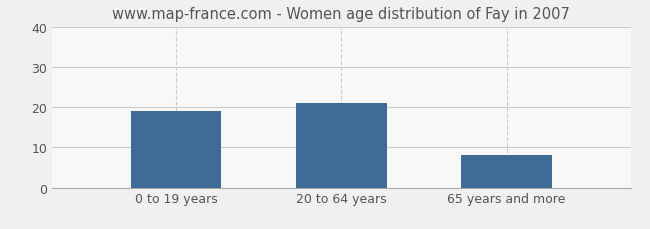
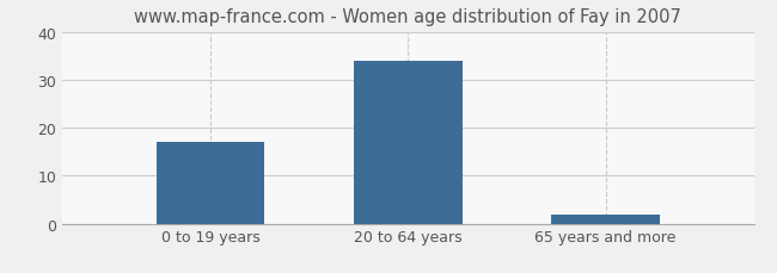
0 to 19 years: 19 -> 17
20 to 64 years: 21 -> 34
65 years and more: 8 -> 2
